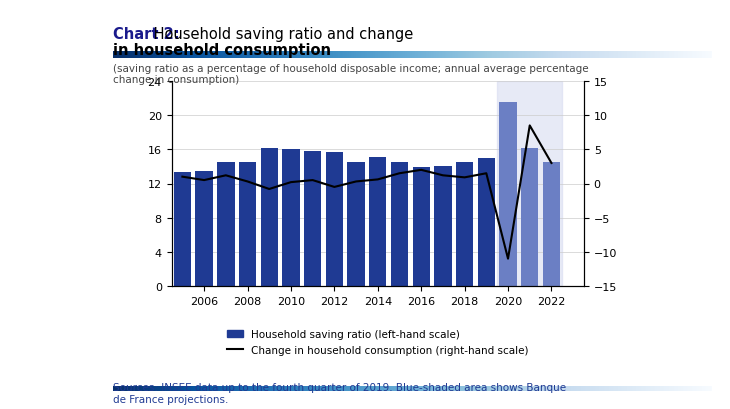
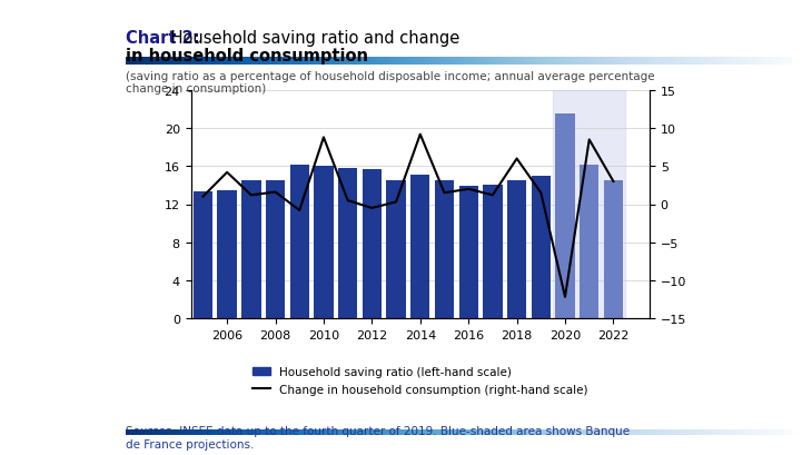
Change in household consumption (right-hand scale)/2006: 0.5 -> 4.2
Change in household consumption (right-hand scale)/2008: 0.3 -> 1.6
Change in household consumption (right-hand scale)/2010: 0.2 -> 8.8
Change in household consumption (right-hand scale)/2014: 0.6 -> 9.2
Change in household consumption (right-hand scale)/2018: 0.9 -> 6.0
Change in household consumption (right-hand scale)/2020: -11.0 -> -12.2
